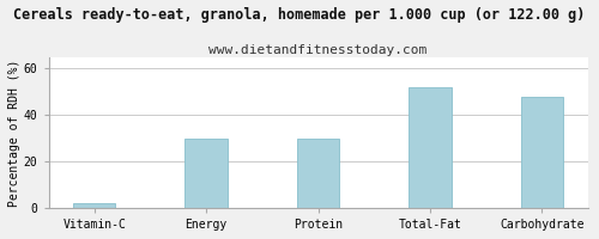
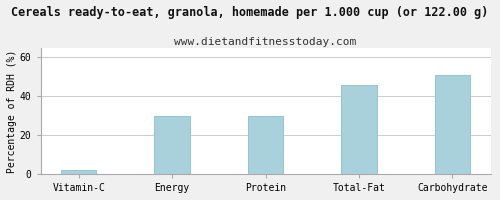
Total-Fat: 52 -> 46
Carbohydrate: 48 -> 51
